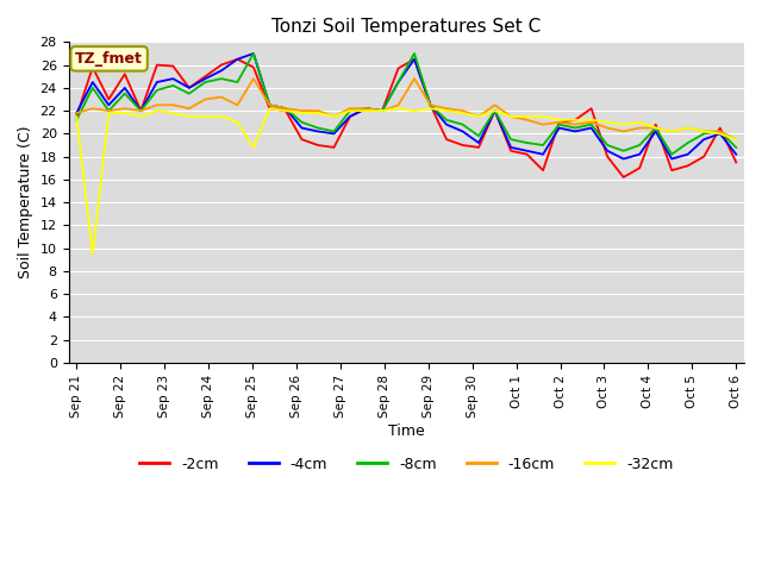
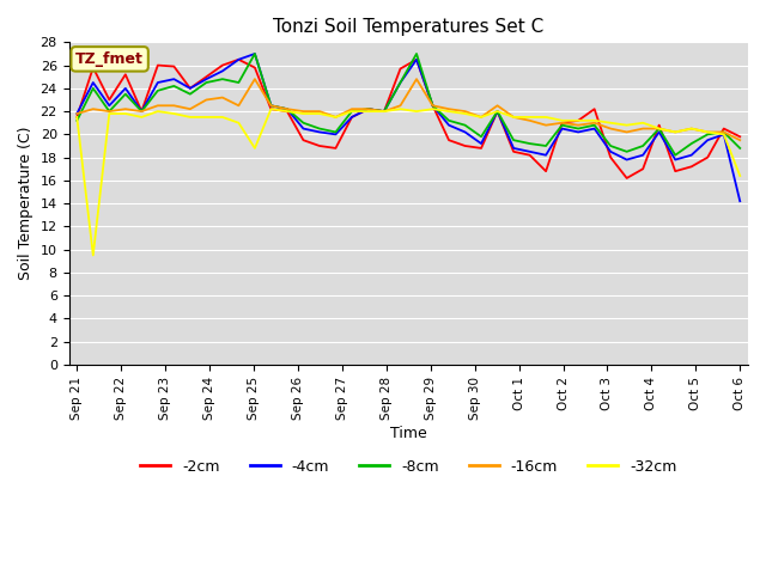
-2cm/Oct 6: 17.5 -> 19.8
-4cm/Oct 6: 18.2 -> 14.2
-32cm/Oct 6: 19.5 -> 16.4
